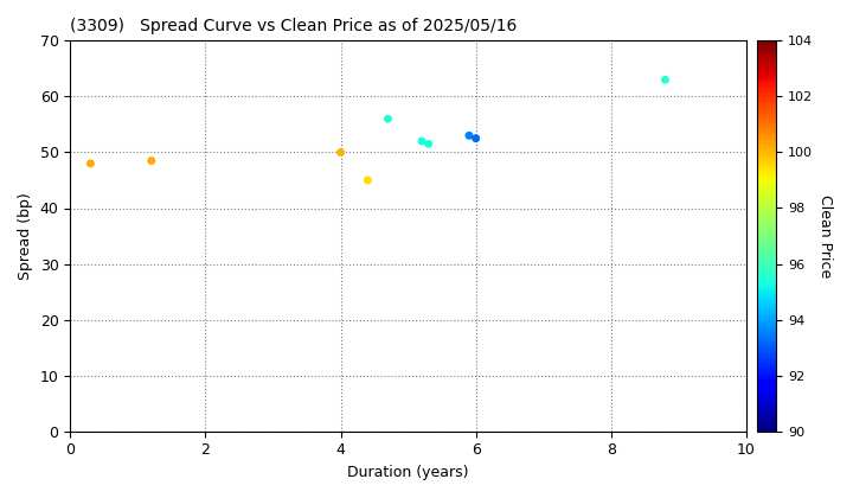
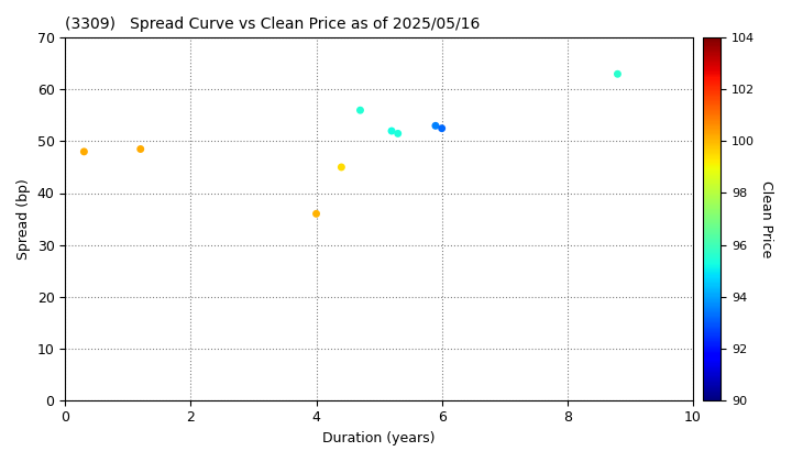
4: 50.0 -> 36.0
